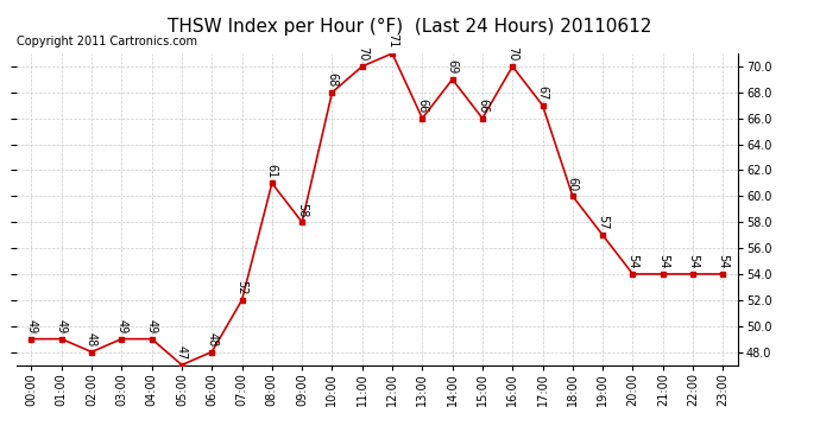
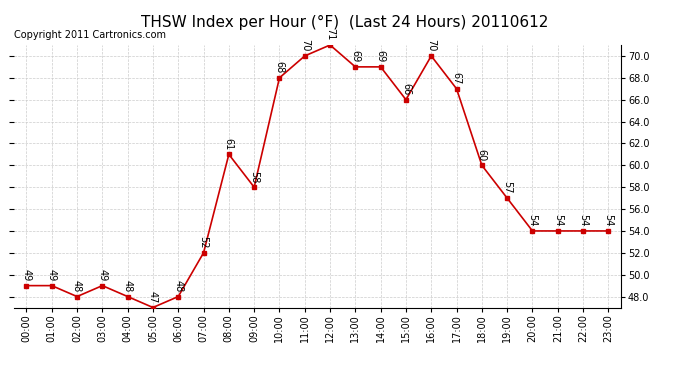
04:00: 49 -> 48
13:00: 66 -> 69
